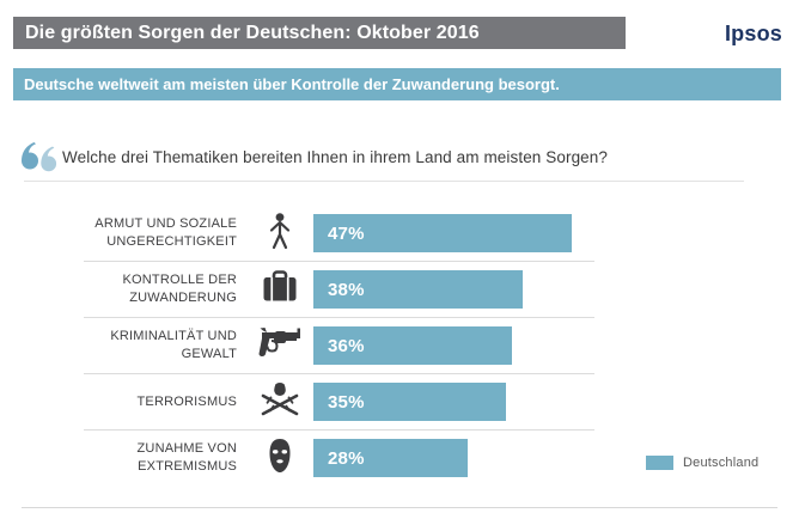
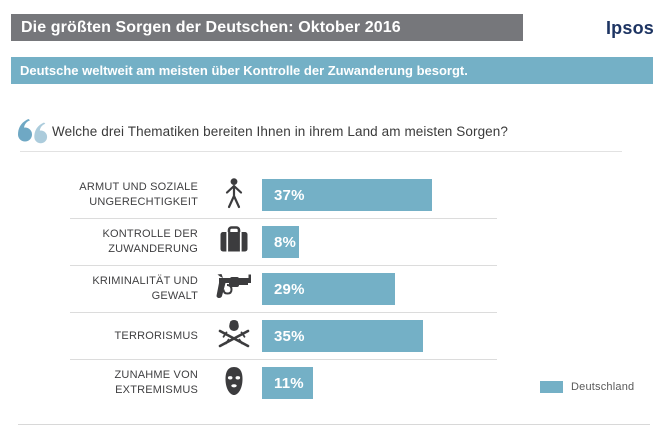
ARMUT UND SOZIALE UNGERECHTIGKEIT: 47% -> 37%
KONTROLLE DER ZUWANDERUNG: 38% -> 8%
KRIMINALITÄT UND GEWALT: 36% -> 29%
ZUNAHME VON EXTREMISMUS: 28% -> 11%
